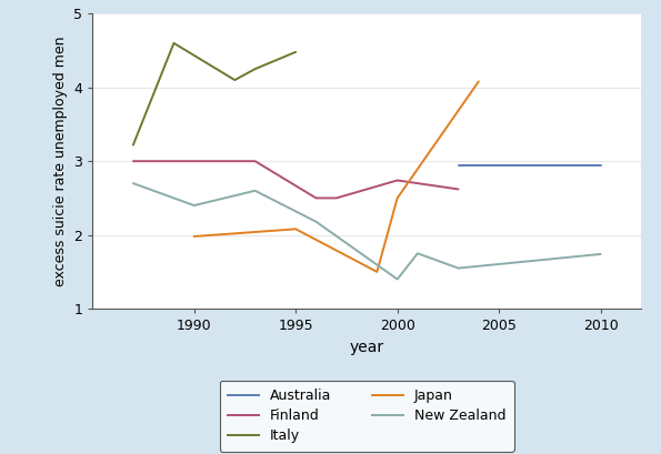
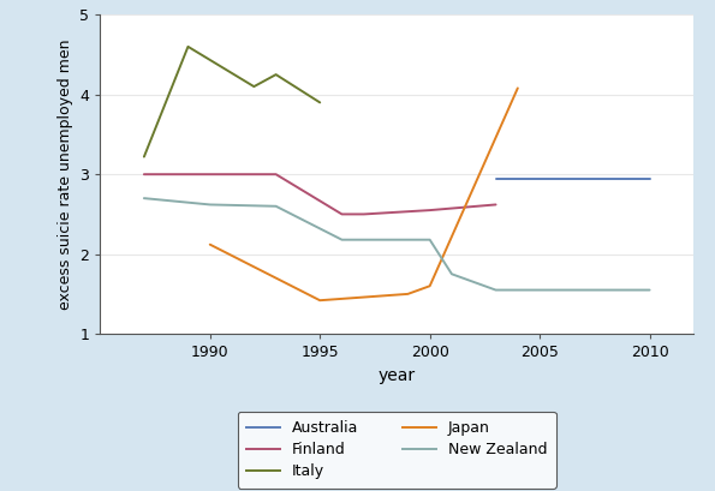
Japan/1990: 1.98 -> 2.12
New Zealand/1990: 2.40 -> 2.62
Italy/1995: 4.48 -> 3.90
Japan/1995: 2.08 -> 1.42
Finland/2000: 2.74 -> 2.55
Japan/2000: 2.50 -> 1.60
New Zealand/2000: 1.40 -> 2.18
New Zealand/2010: 1.74 -> 1.55
